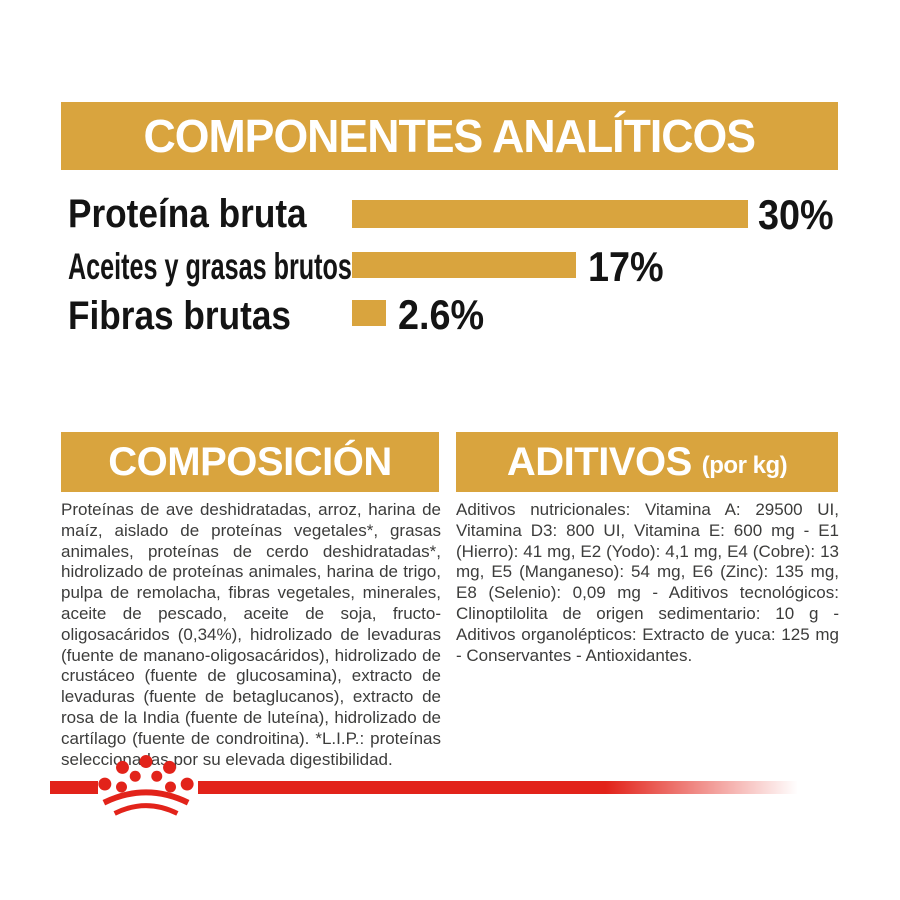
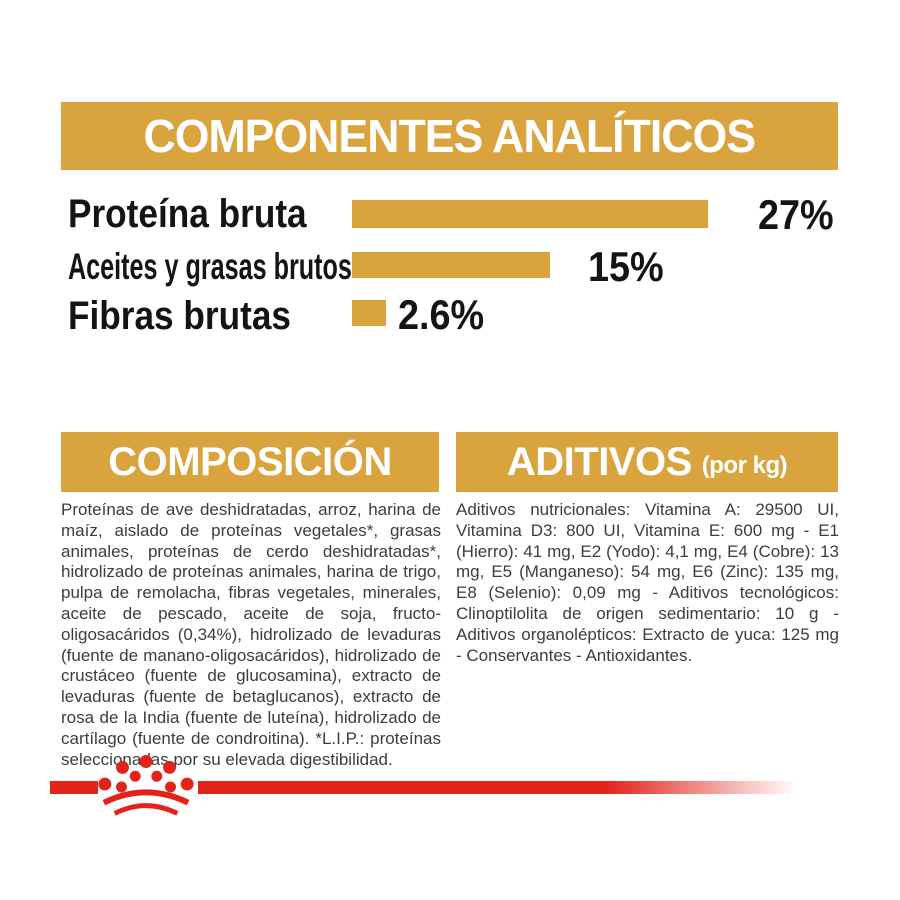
Proteína bruta: 30% -> 27%
Aceites y grasas brutos: 17% -> 15%
